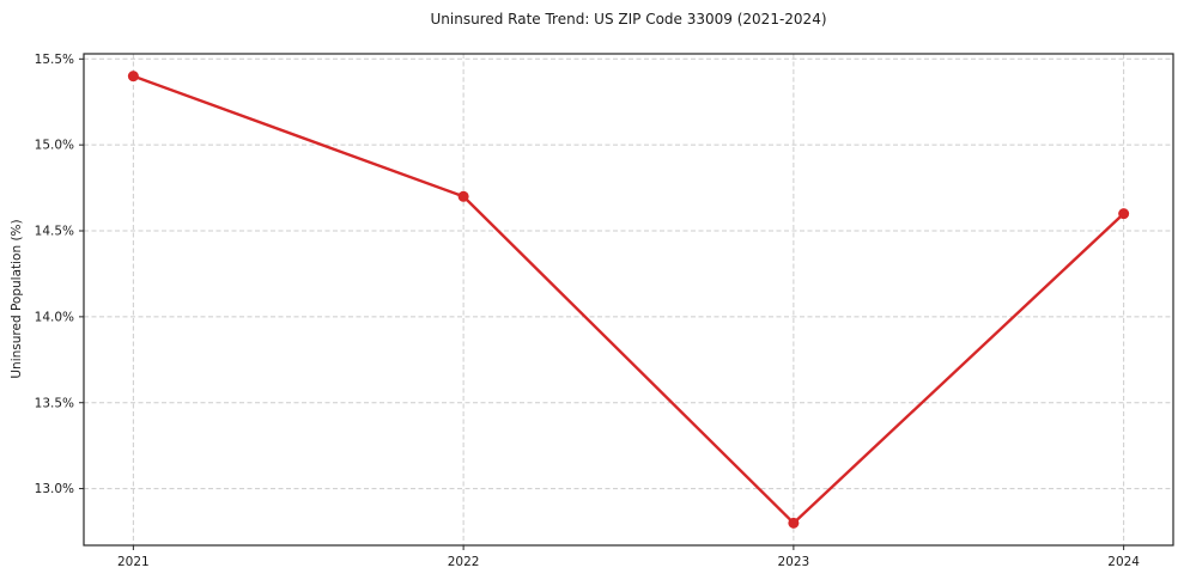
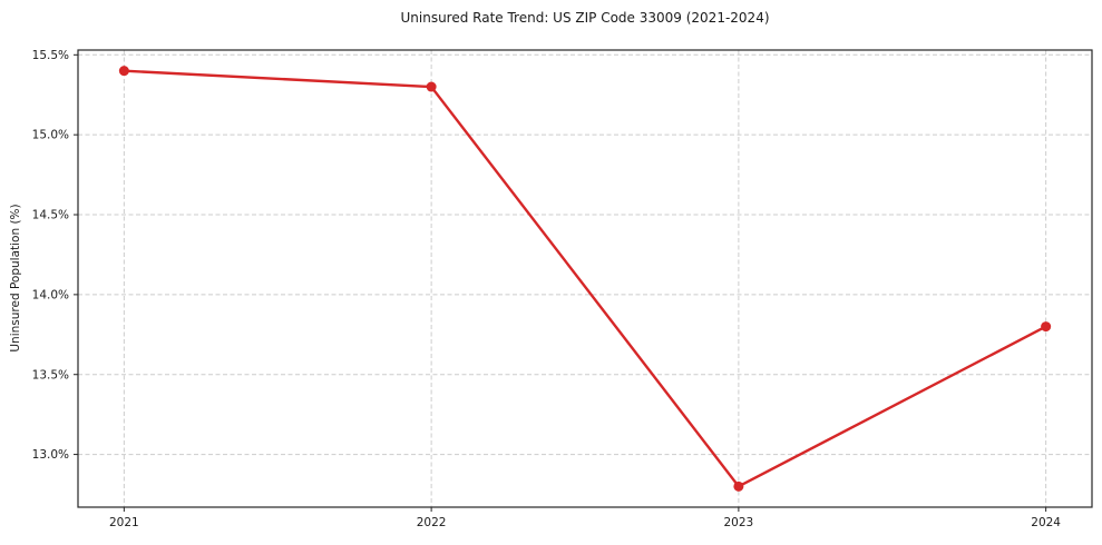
2022: 14.7% -> 15.3%
2024: 14.6% -> 13.8%
